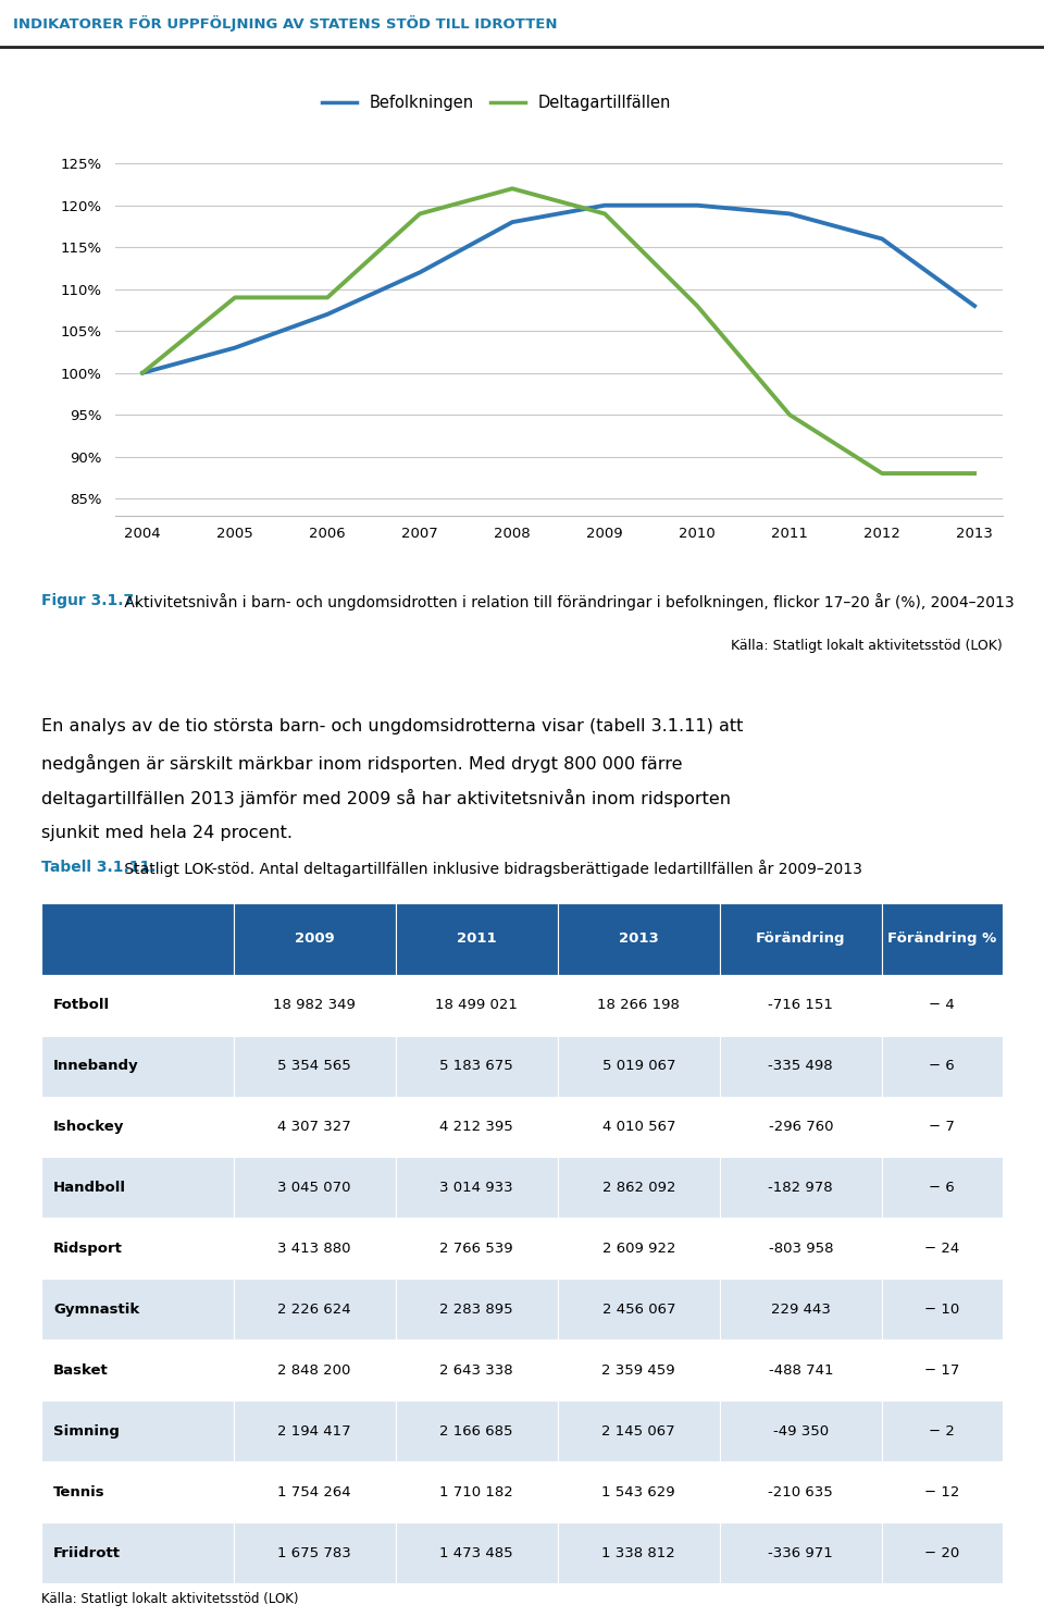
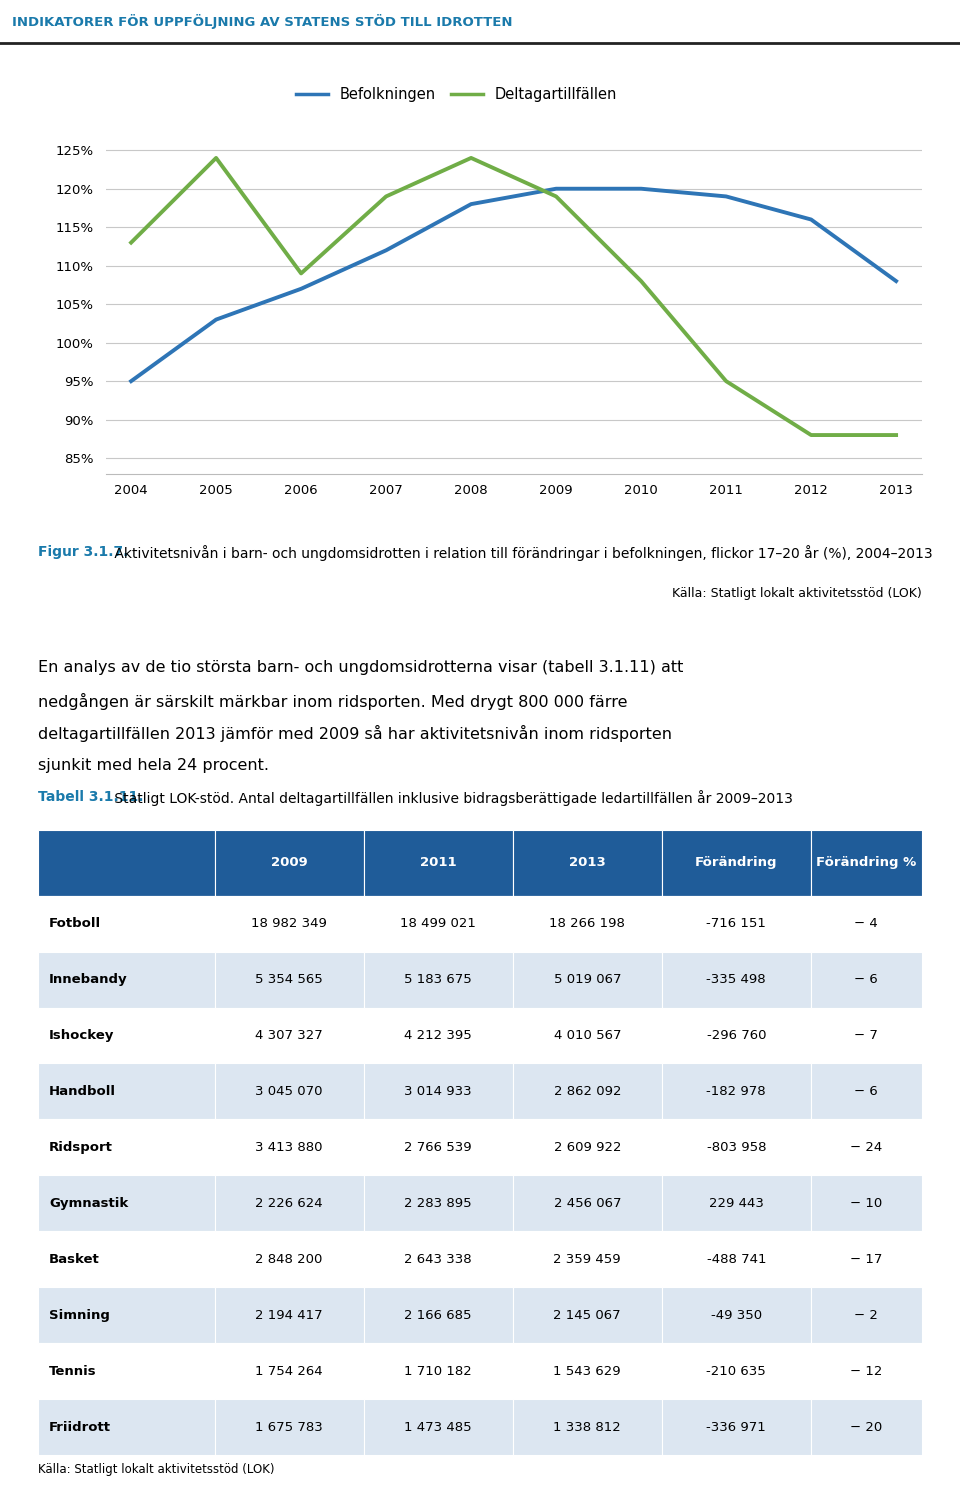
Befolkningen/2004: 100% -> 95%
Deltagartillfällen/2004: 100% -> 113%
Deltagartillfällen/2005: 109% -> 124%
Deltagartillfällen/2008: 122% -> 124%
